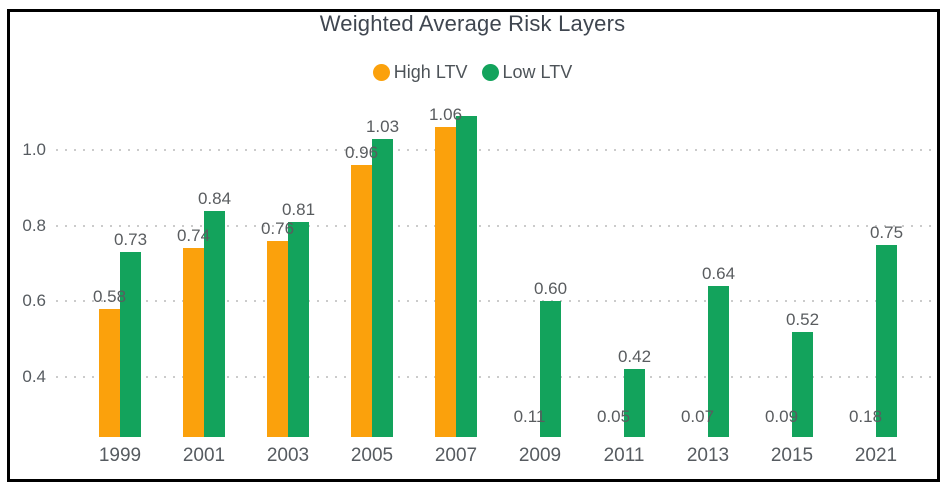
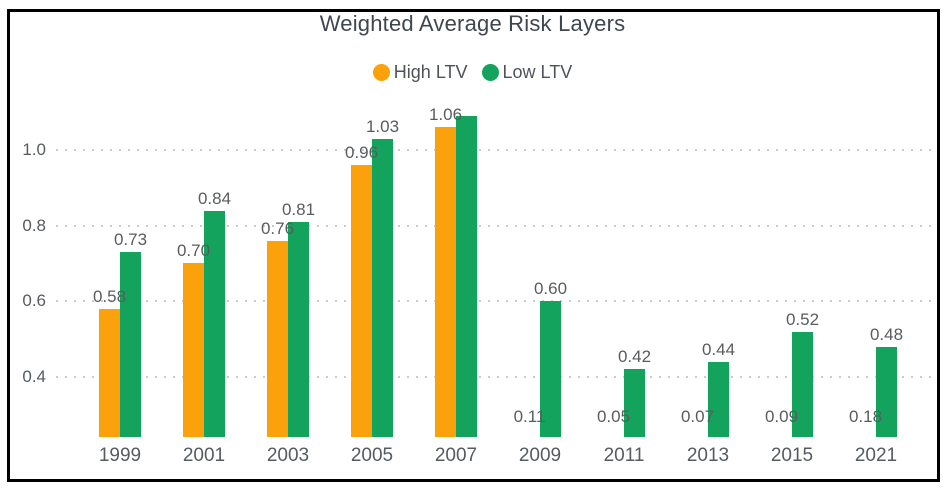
High LTV/2001: 0.74 -> 0.70
Low LTV/2013: 0.64 -> 0.44
Low LTV/2021: 0.75 -> 0.48
